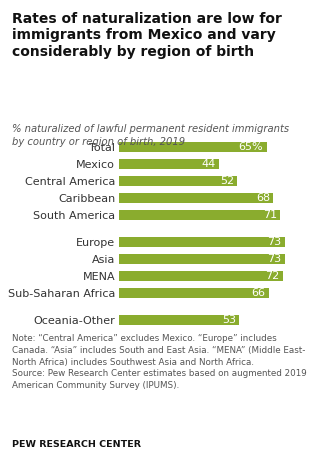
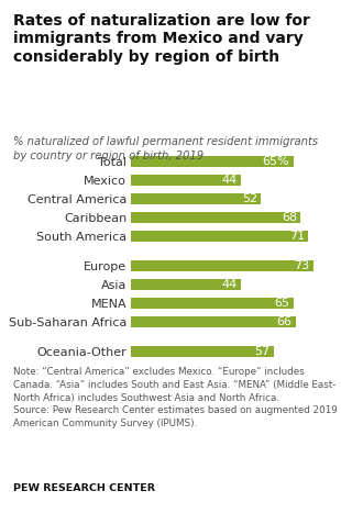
Asia: 73 -> 44
MENA: 72 -> 65
Oceania-Other: 53 -> 57
